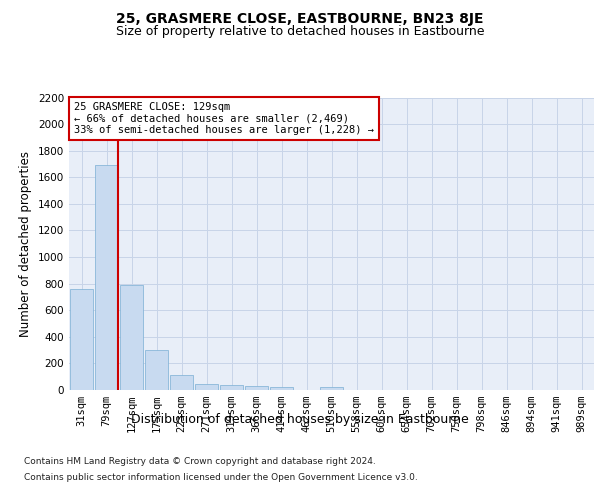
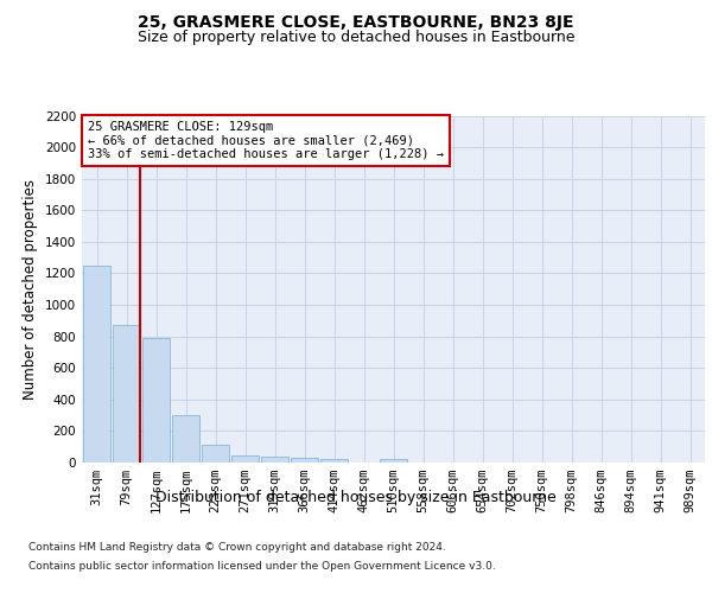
31sqm: 760 -> 1250
79sqm: 1690 -> 870
